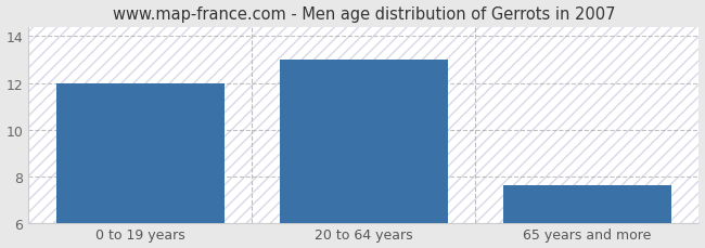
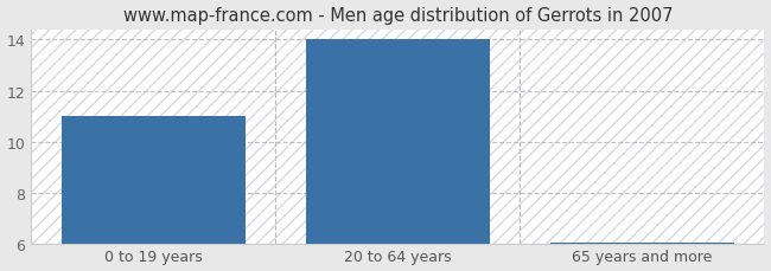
0 to 19 years: 12.00 -> 11.00
20 to 64 years: 13.00 -> 14.00
65 years and more: 7.60 -> 6.05
